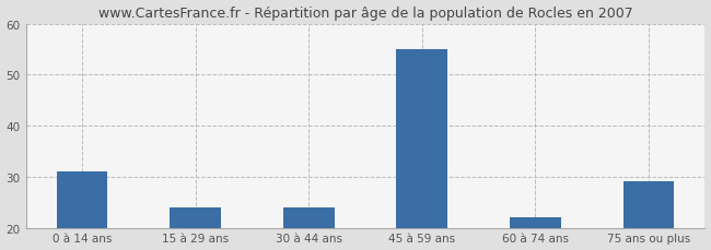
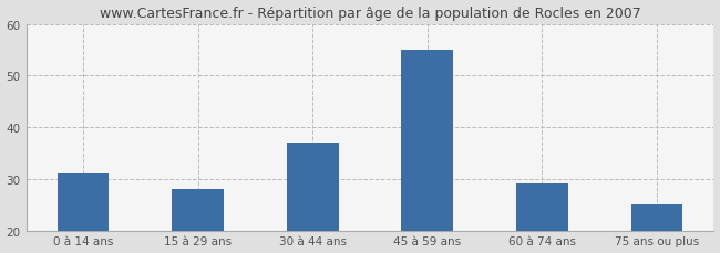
15 à 29 ans: 24 -> 28
30 à 44 ans: 24 -> 37
60 à 74 ans: 22 -> 29
75 ans ou plus: 29 -> 25
